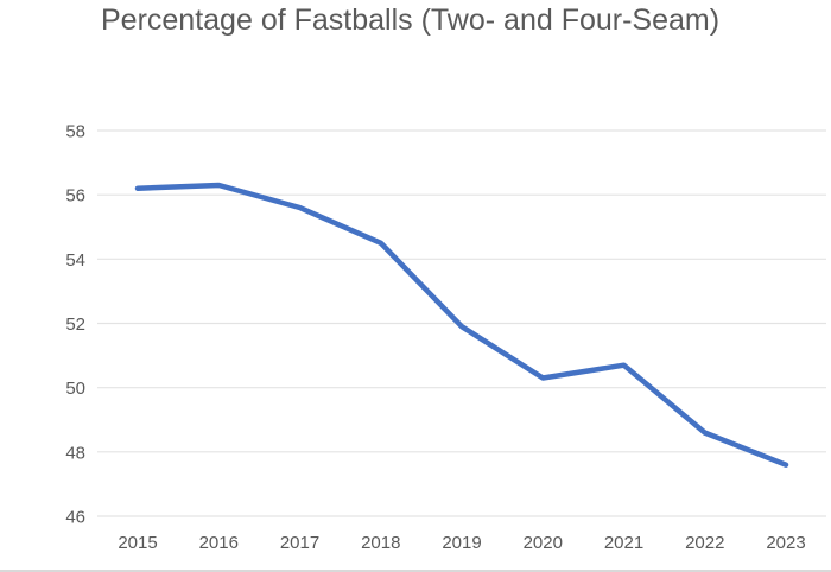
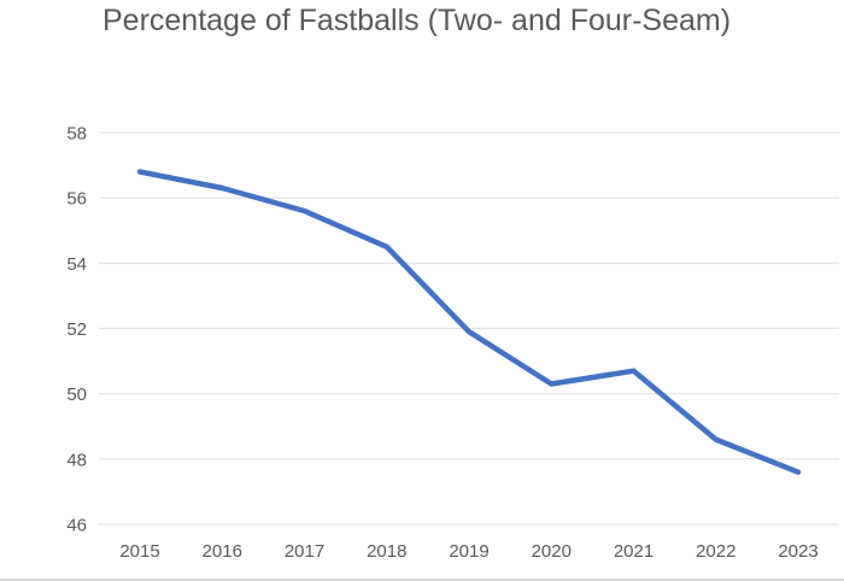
2015: 56.2 -> 56.8
